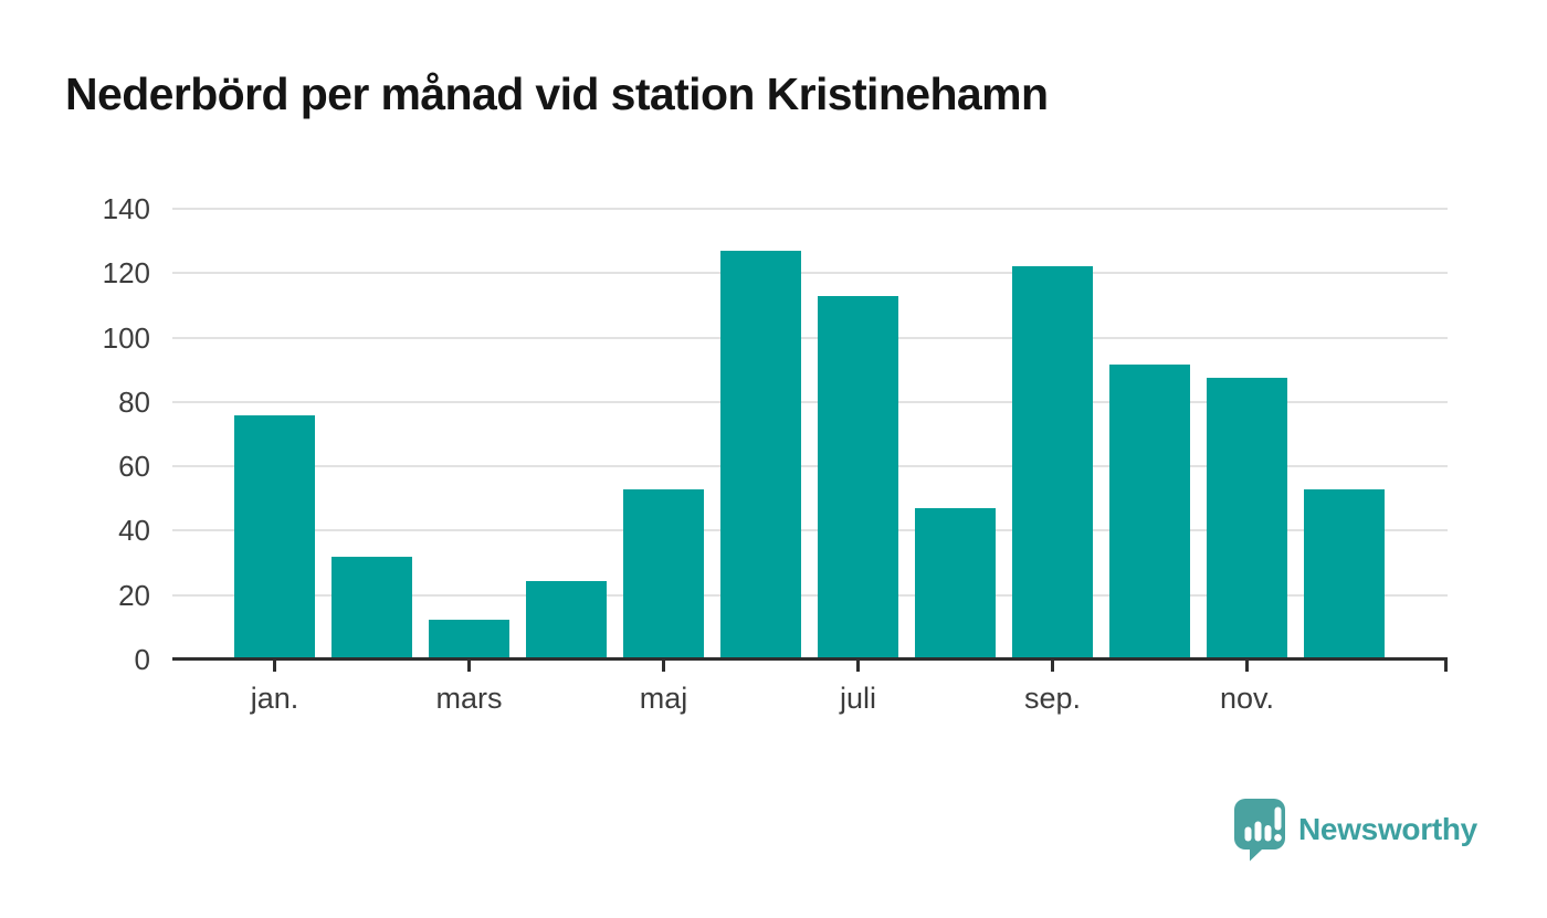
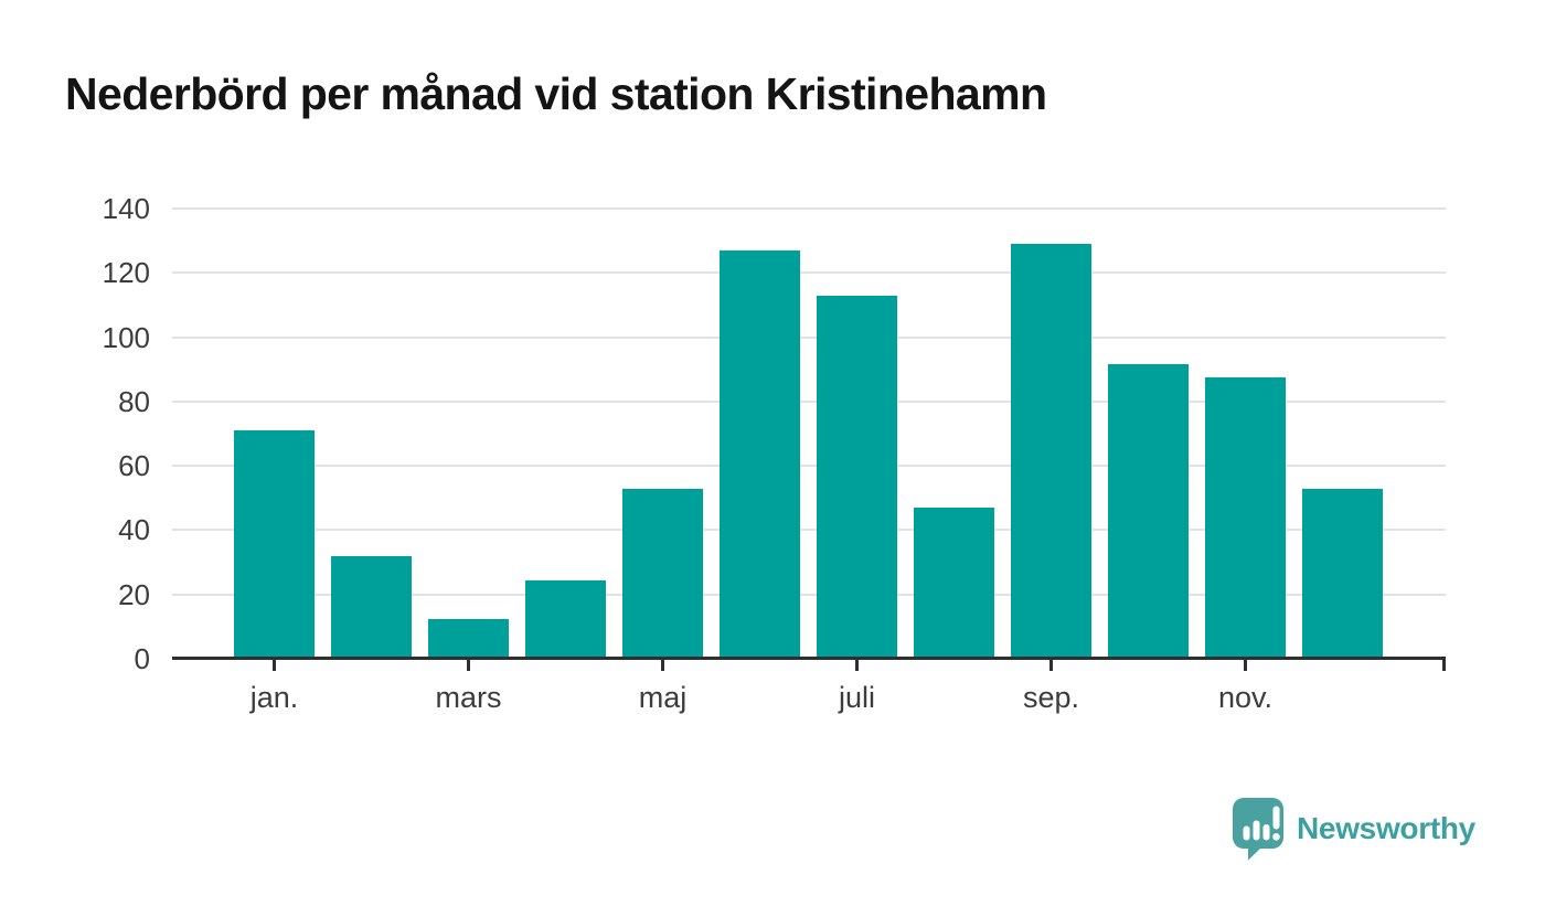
jan.: 76 -> 71
sep.: 122 -> 129
